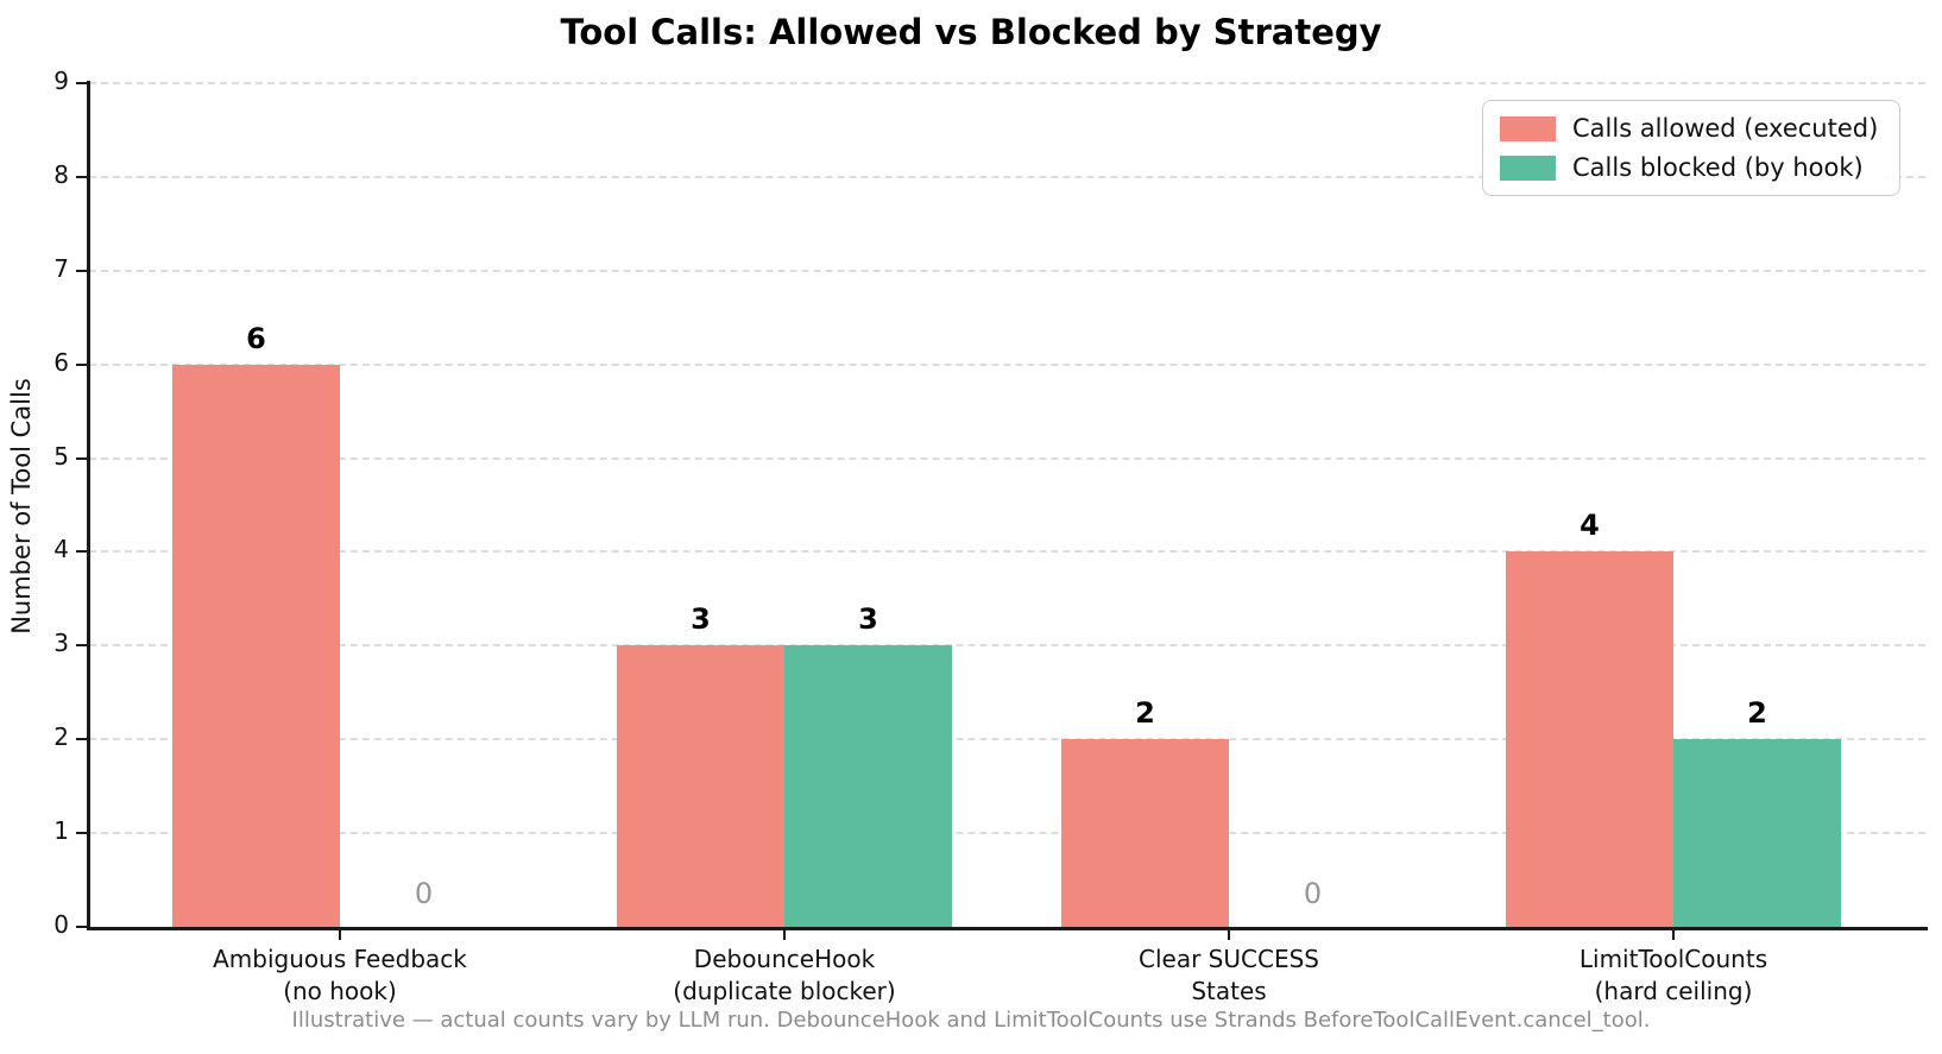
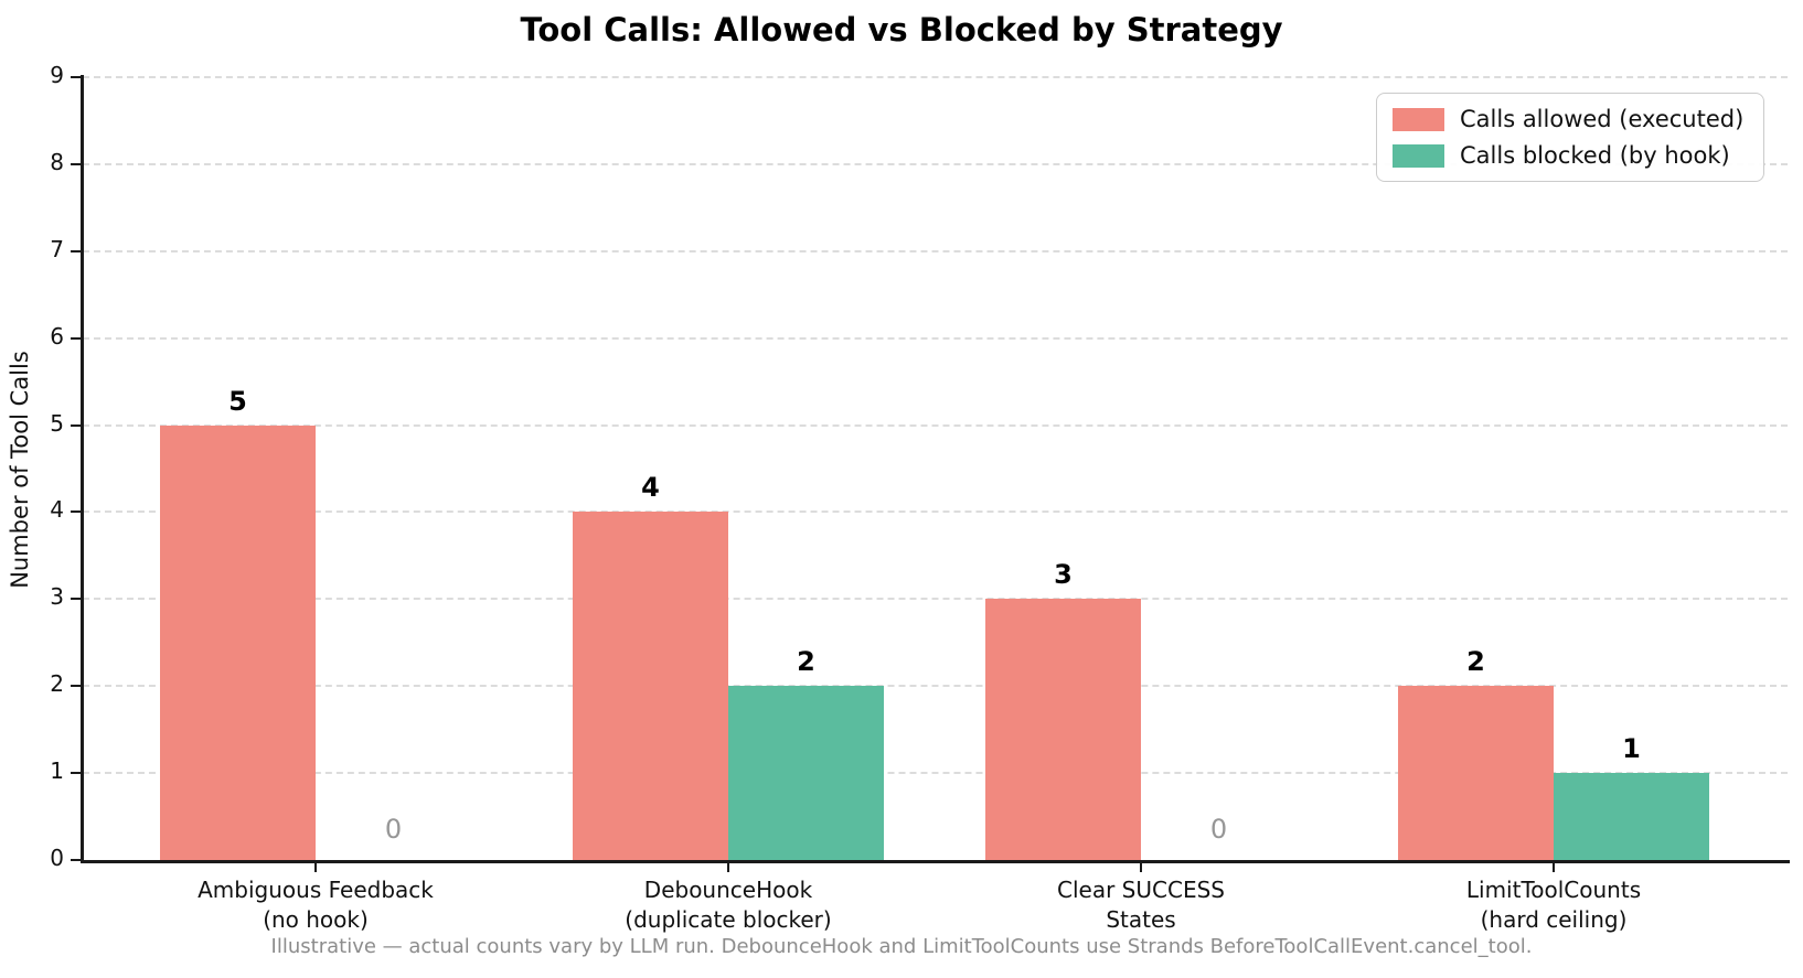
Calls allowed (executed)/Ambiguous Feedback (no hook): 6 -> 5
Calls allowed (executed)/DebounceHook (duplicate blocker): 3 -> 4
Calls blocked (by hook)/DebounceHook (duplicate blocker): 3 -> 2
Calls allowed (executed)/Clear SUCCESS States: 2 -> 3
Calls allowed (executed)/LimitToolCounts (hard ceiling): 4 -> 2
Calls blocked (by hook)/LimitToolCounts (hard ceiling): 2 -> 1
